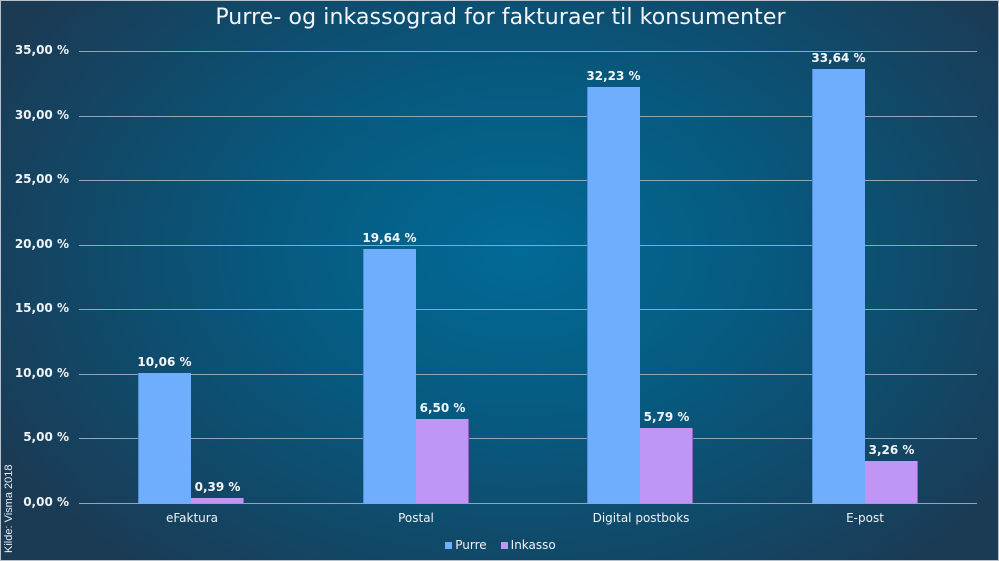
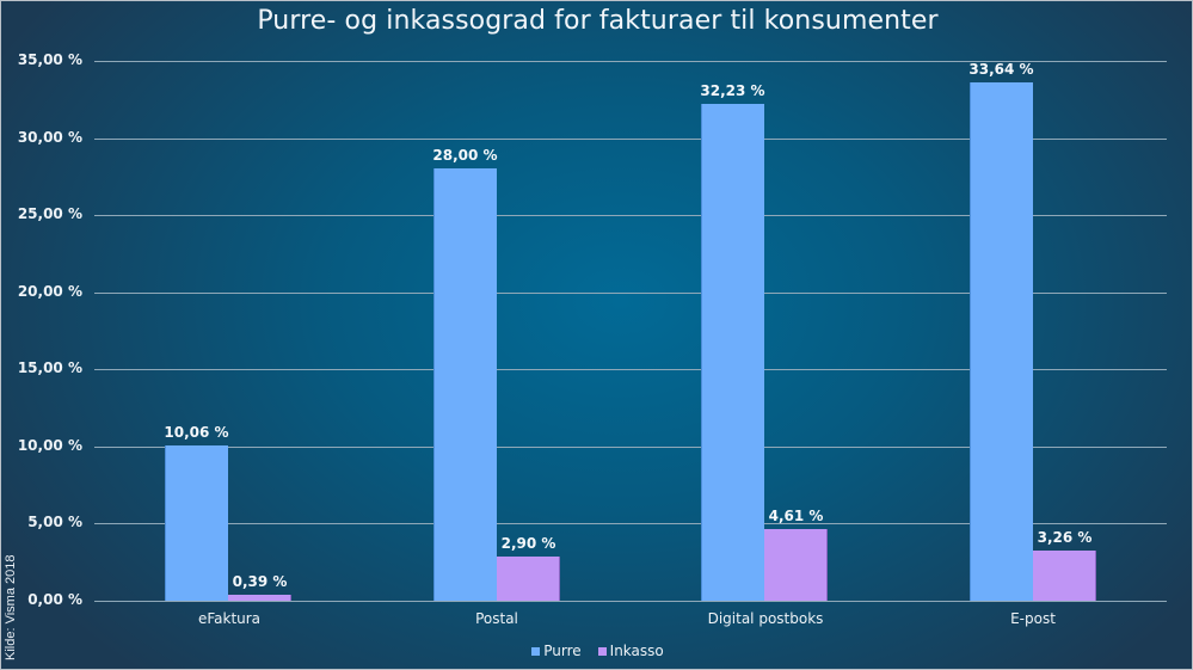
Purre/Postal: 19,64 -> 28,00
Inkasso/Postal: 6,50 -> 2,90
Inkasso/Digital postboks: 5,79 -> 4,61
